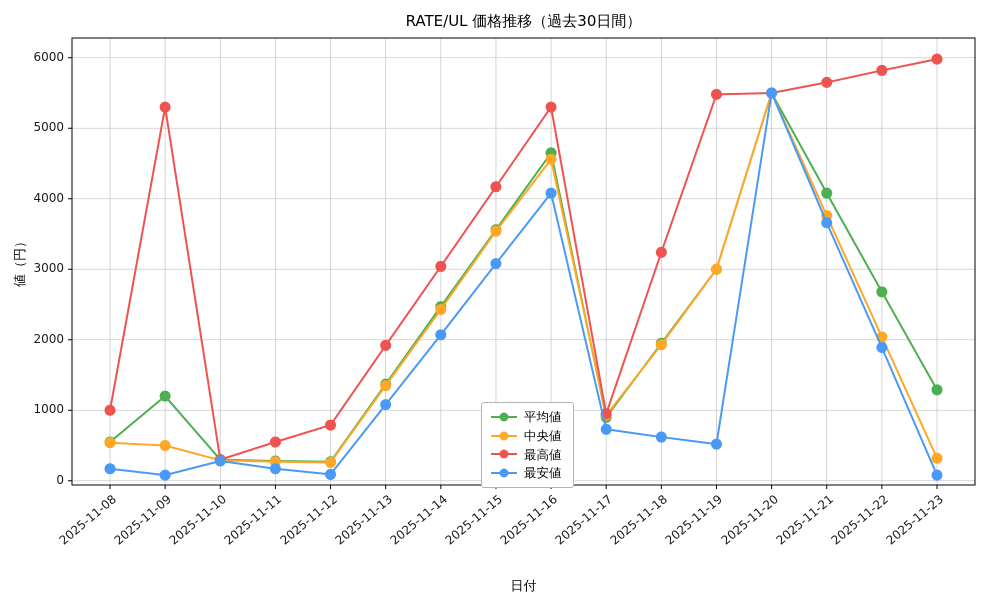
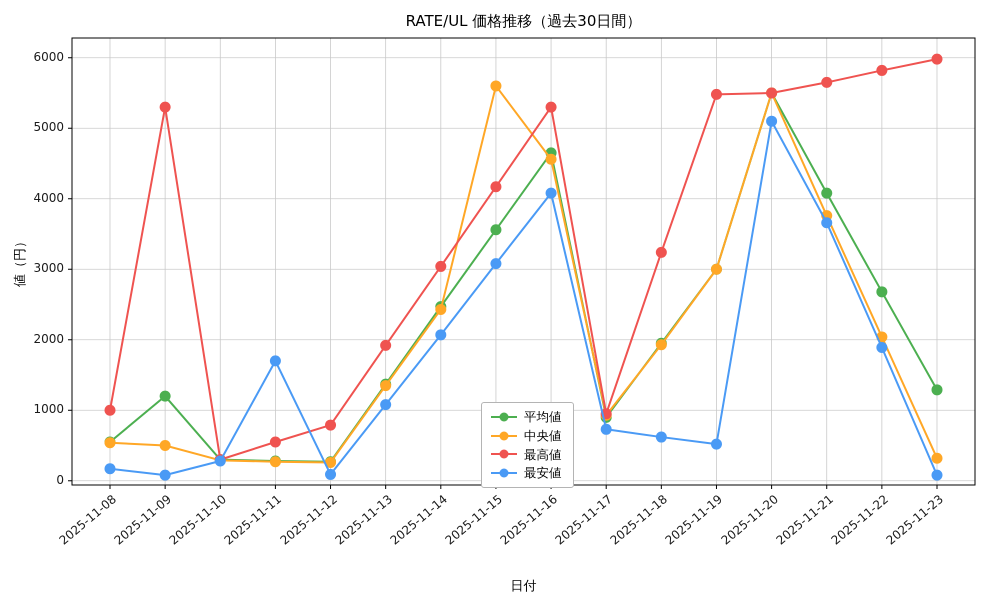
最安値/2025-11-11: 200 -> 1700
中央値/2025-11-15: 3500 -> 5600
最安値/2025-11-20: 5500 -> 5100
